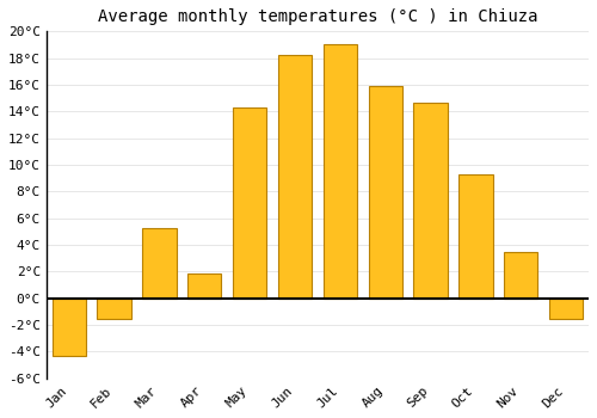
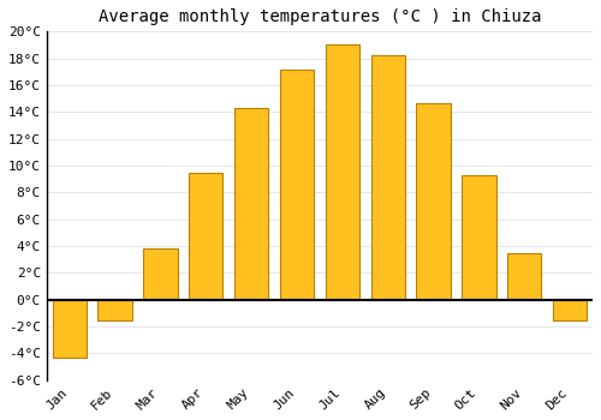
Mar: 5.3°C -> 3.8°C
Apr: 1.9°C -> 9.5°C
Jun: 18.2°C -> 17.2°C
Aug: 15.9°C -> 18.2°C
